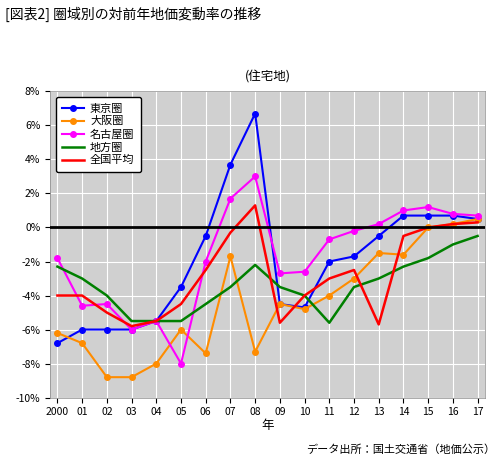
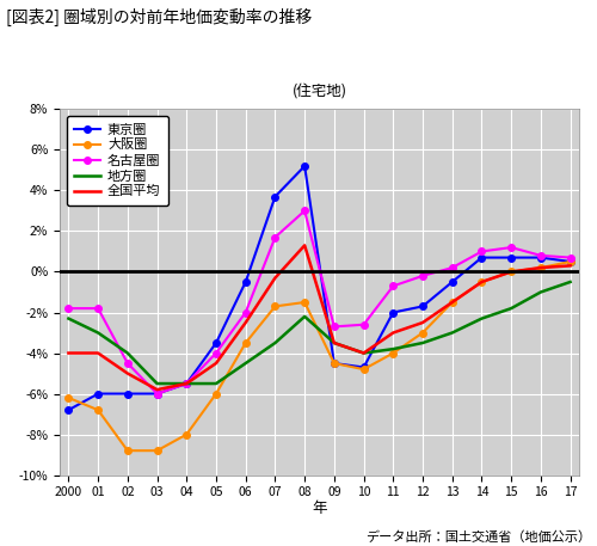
名古屋圈/01: -4.6% -> -1.8%
名古屋圈/05: -8.0% -> -4.0%
大阪圈/06: -7.4% -> -3.5%
東京圈/08: 6.7% -> 5.2%
大阪圈/08: -7.3% -> -1.5%
全国平均/09: -5.6% -> -3.5%
地方圈/11: -5.6% -> -3.8%
全国平均/13: -5.7% -> -1.5%
大阪圈/14: -1.6% -> -0.5%
